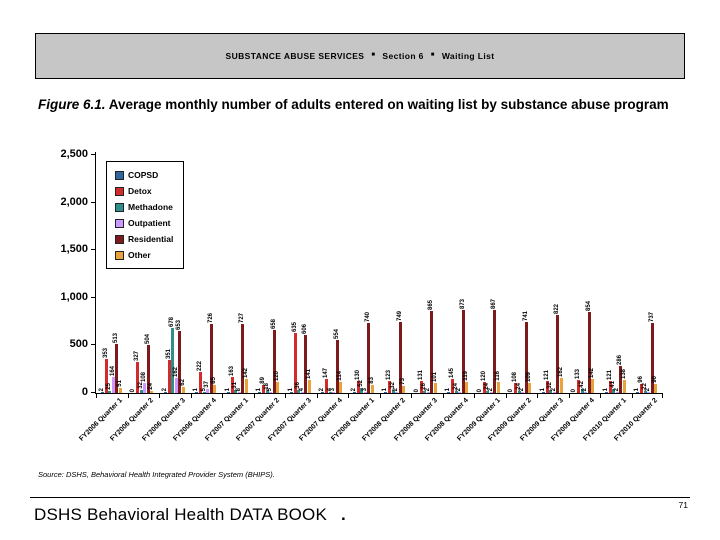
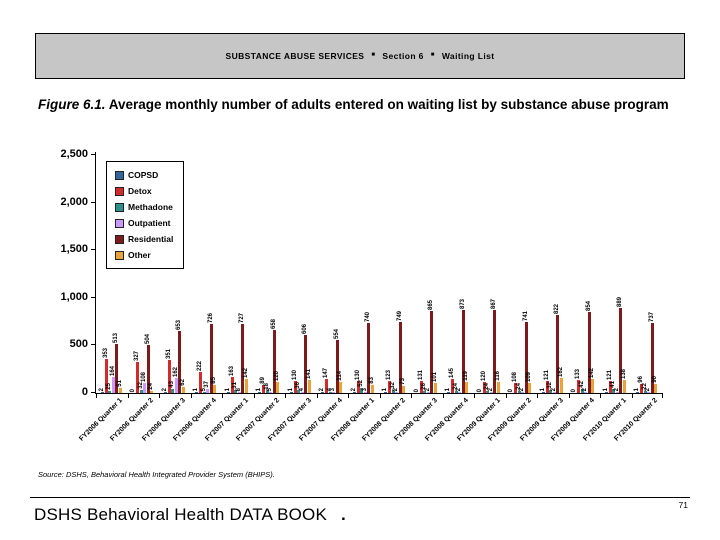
Methadone/FY2006 Quarter 3: 678 -> 43
Detox/FY2007 Quarter 3: 635 -> 130
Residential/FY2010 Quarter 1: 286 -> 889
